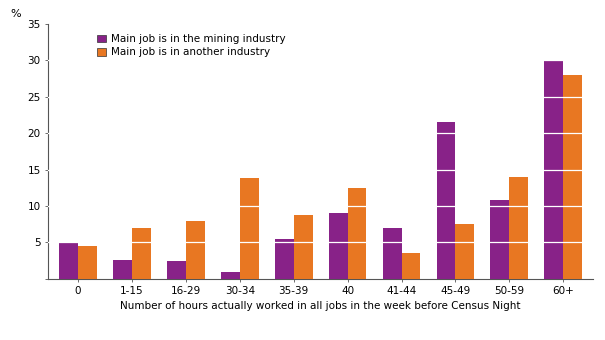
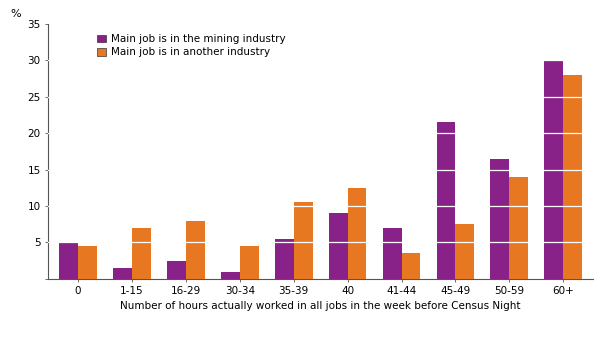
Main job is in the mining industry/1-15: 2.6 -> 1.5
Main job is in another industry/30-34: 13.8 -> 4.5
Main job is in another industry/35-39: 8.8 -> 10.5
Main job is in the mining industry/50-59: 10.8 -> 16.5
